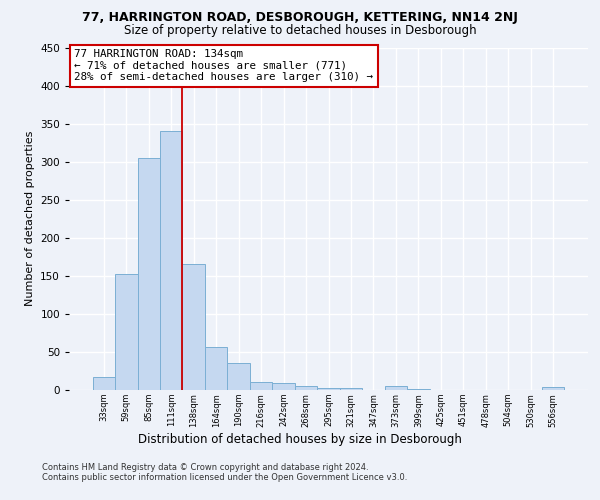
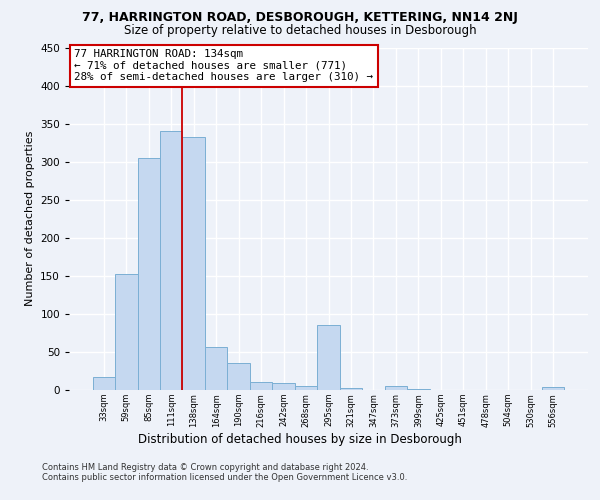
138sqm: 165 -> 332
295sqm: 3 -> 86
